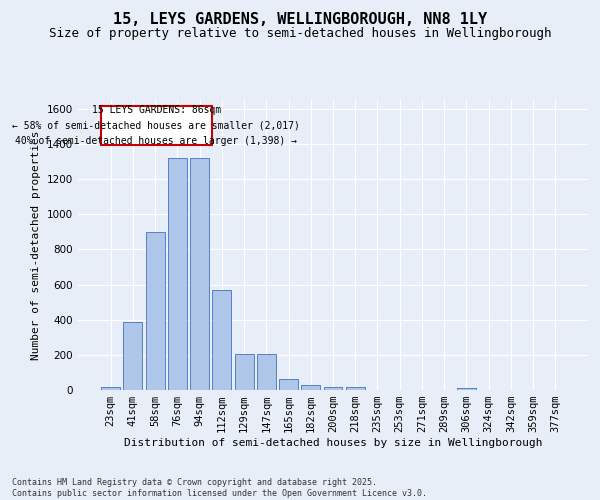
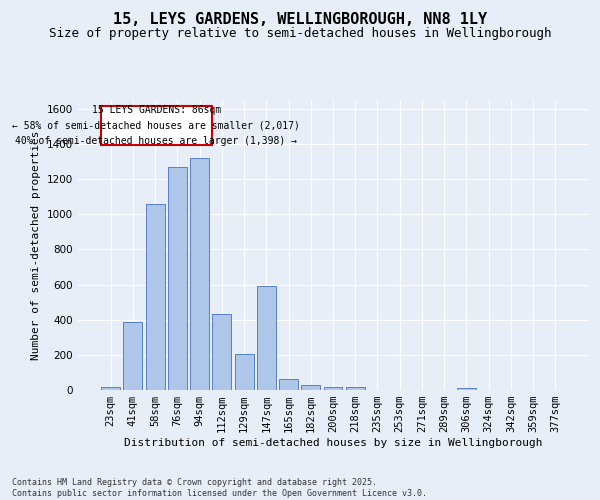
58sqm: 900 -> 1060
76sqm: 1320 -> 1270
112sqm: 570 -> 430
147sqm: 200 -> 590
